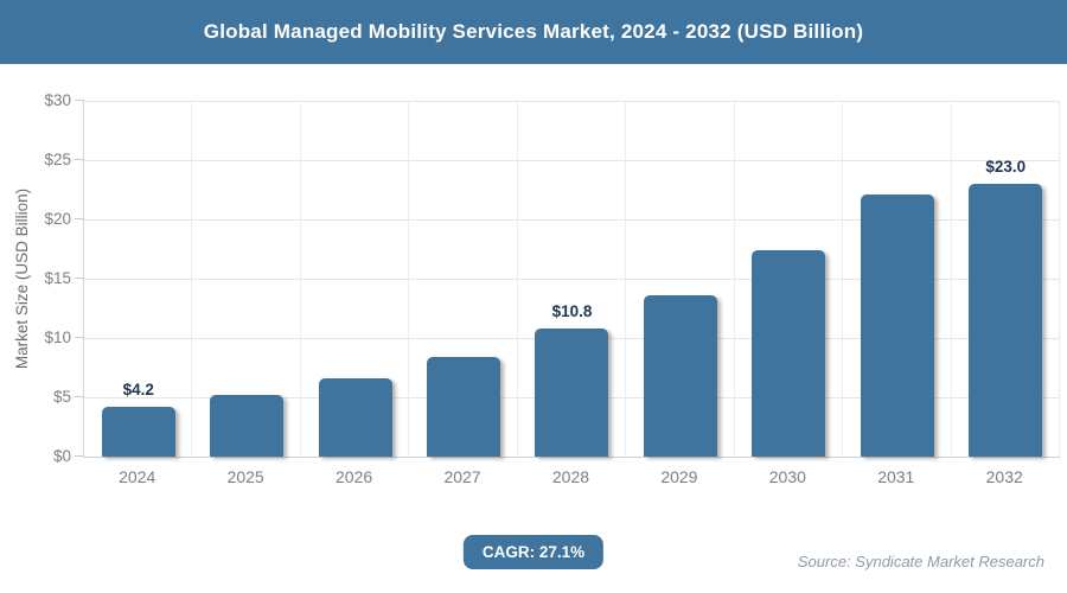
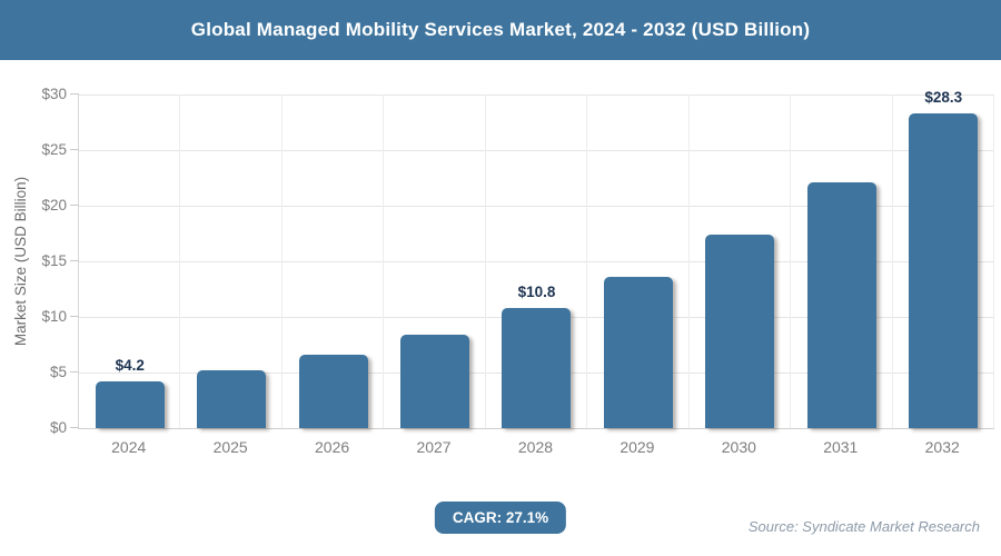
2032: $23.0 -> $28.3
